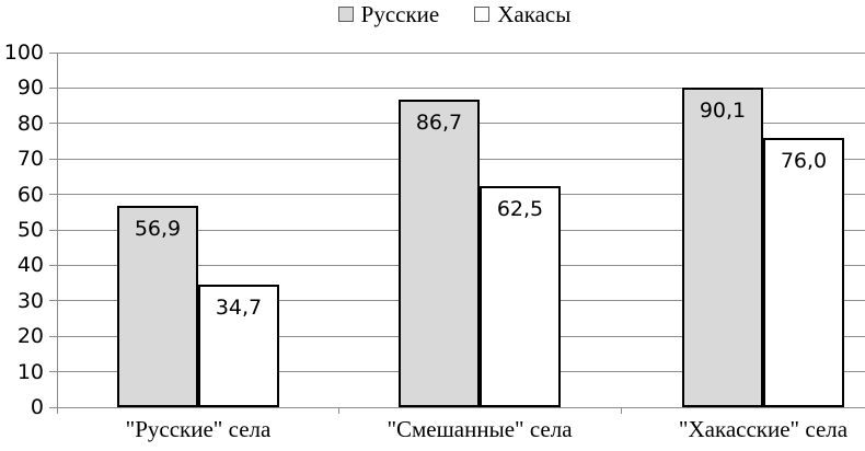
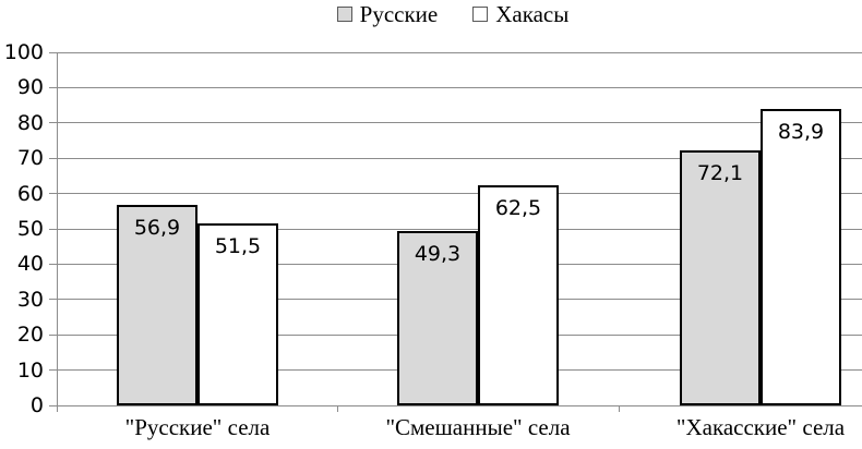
Хакасы/"Русские" села: 34,7 -> 51,5
Русские/"Смешанные" села: 86,7 -> 49,3
Русские/"Хакасские" села: 90,1 -> 72,1
Хакасы/"Хакасские" села: 76,0 -> 83,9
